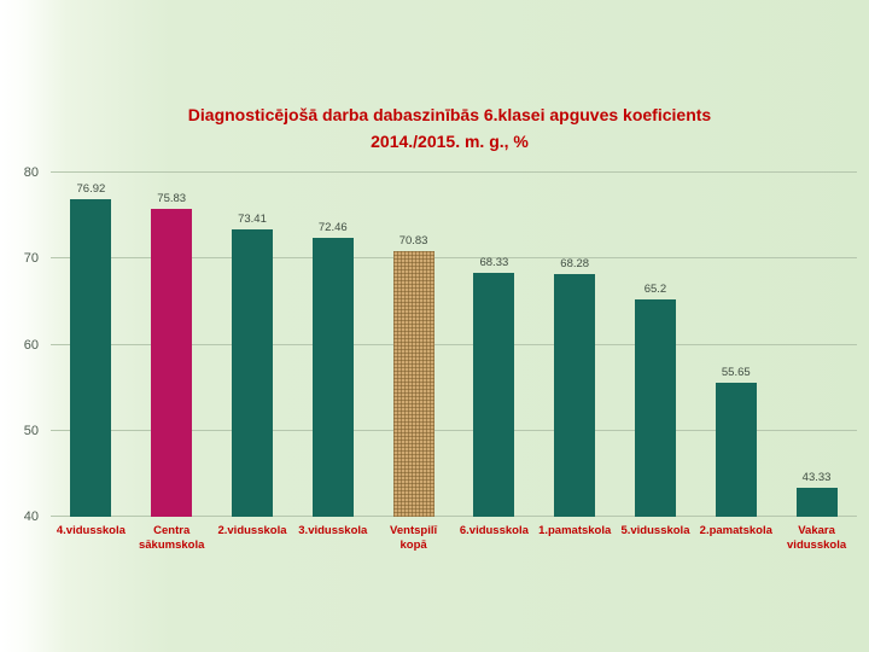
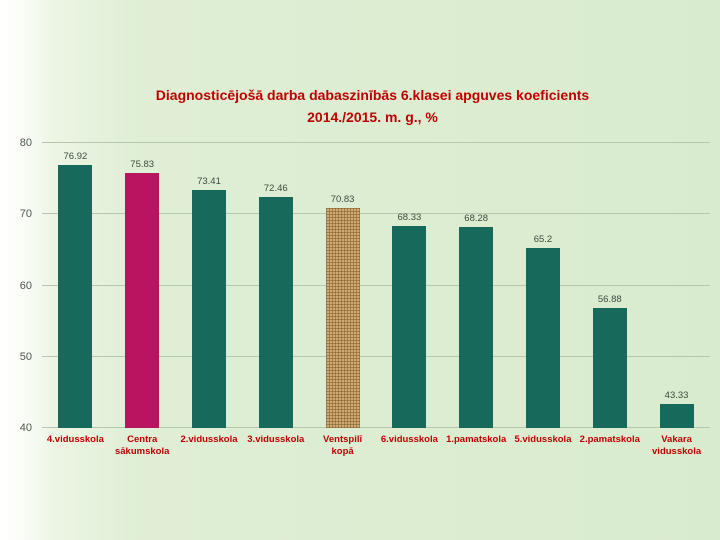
2.pamatskola: 55.65 -> 56.88
